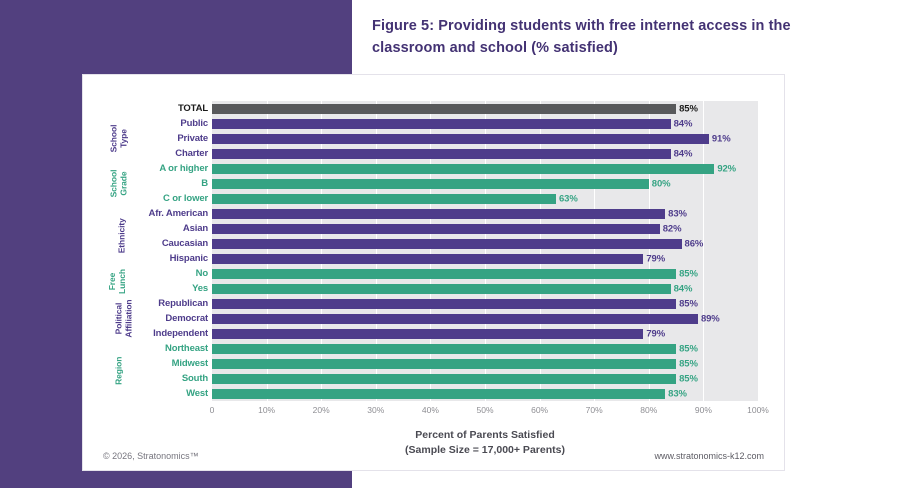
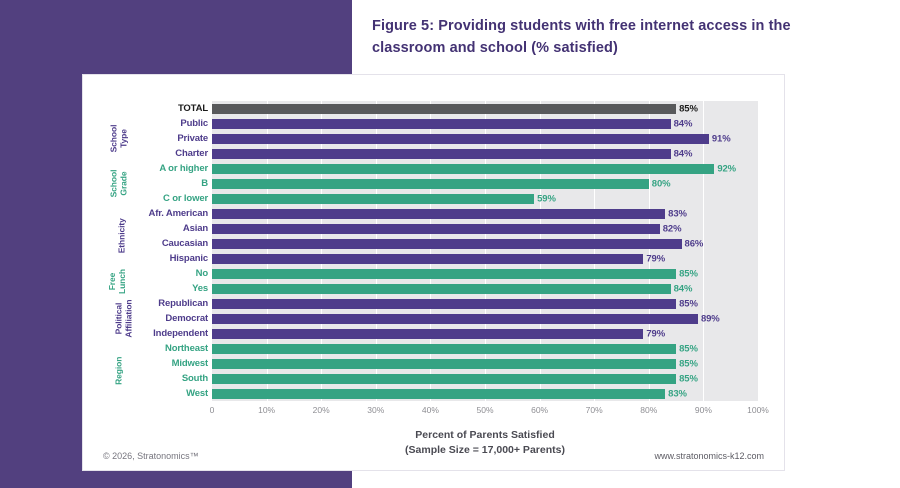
C or lower: 63% -> 59%
